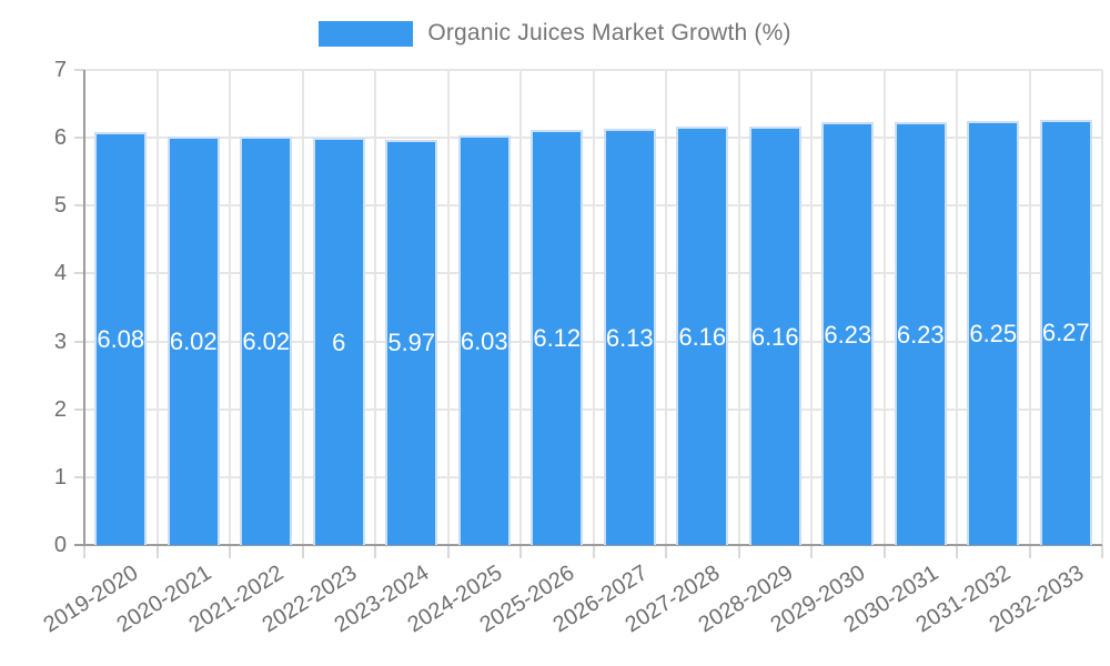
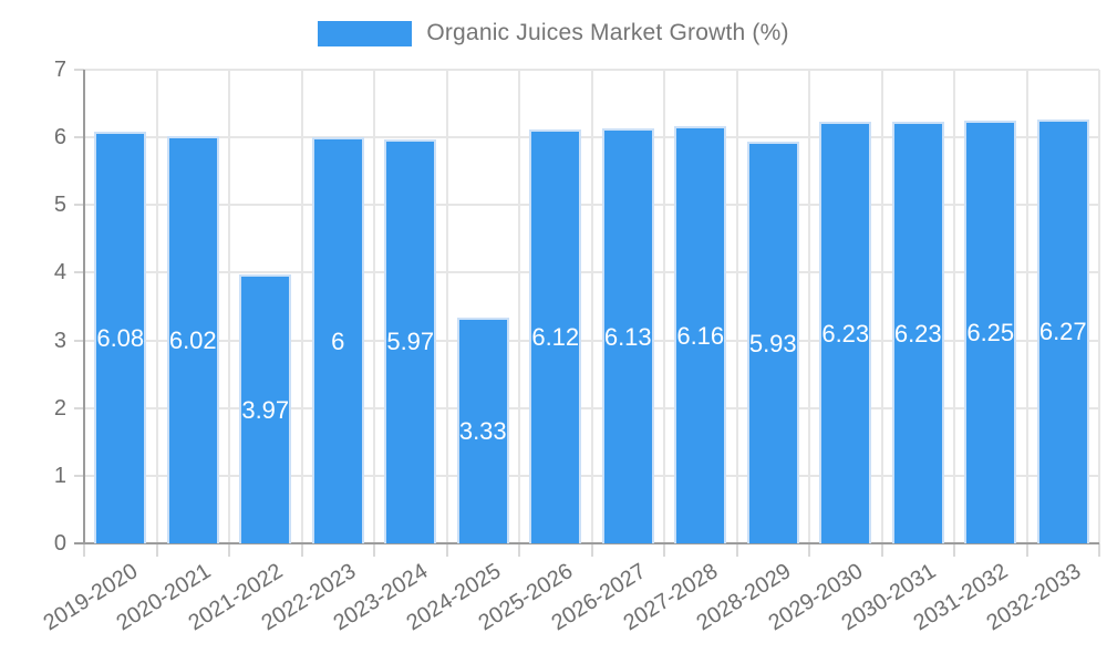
2021-2022: 6.02 -> 3.97
2024-2025: 6.03 -> 3.33
2028-2029: 6.16 -> 5.93
